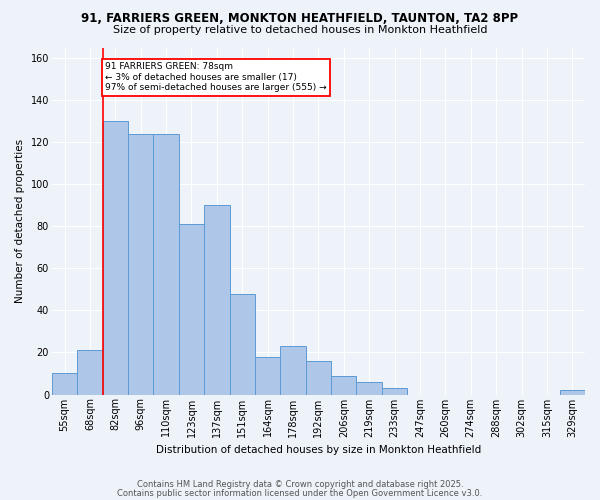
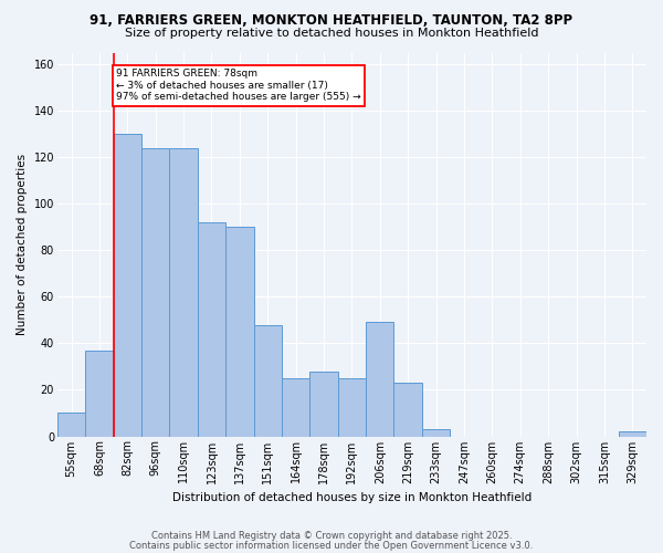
68sqm: 21 -> 37
123sqm: 81 -> 92
164sqm: 18 -> 25
178sqm: 23 -> 28
192sqm: 16 -> 25
206sqm: 9 -> 49
219sqm: 6 -> 23
